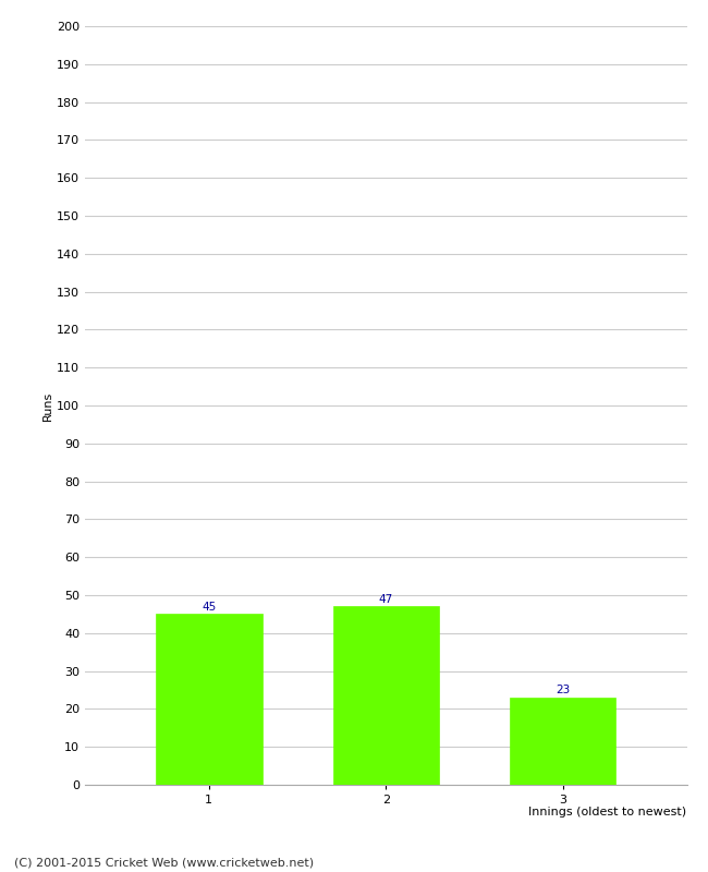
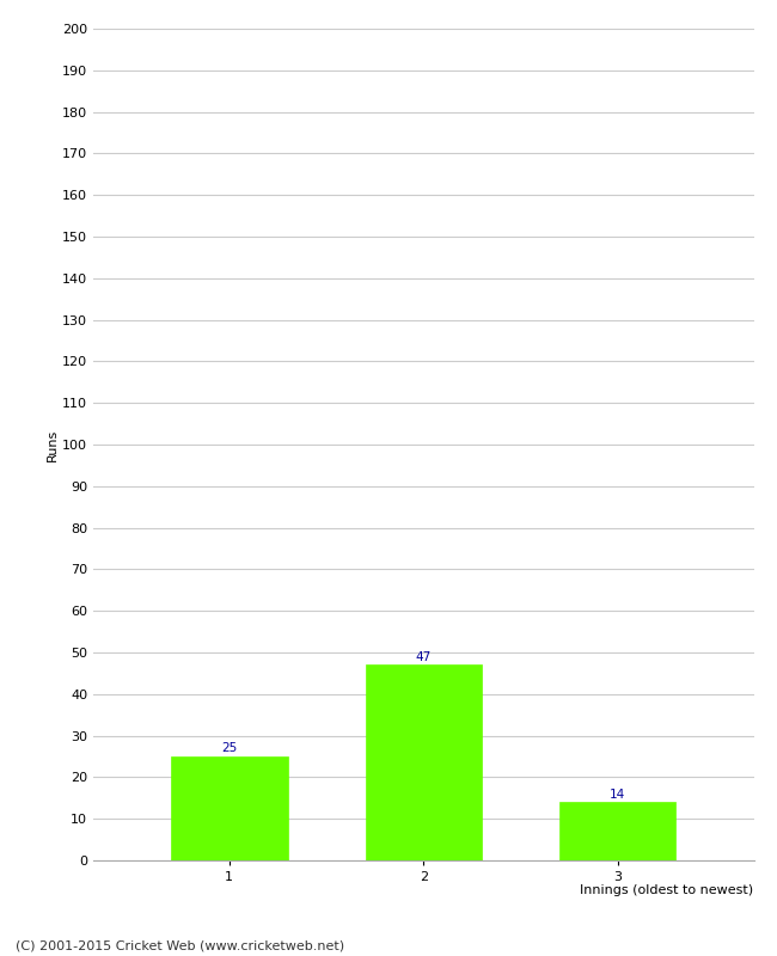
1: 45 -> 25
3: 23 -> 14
